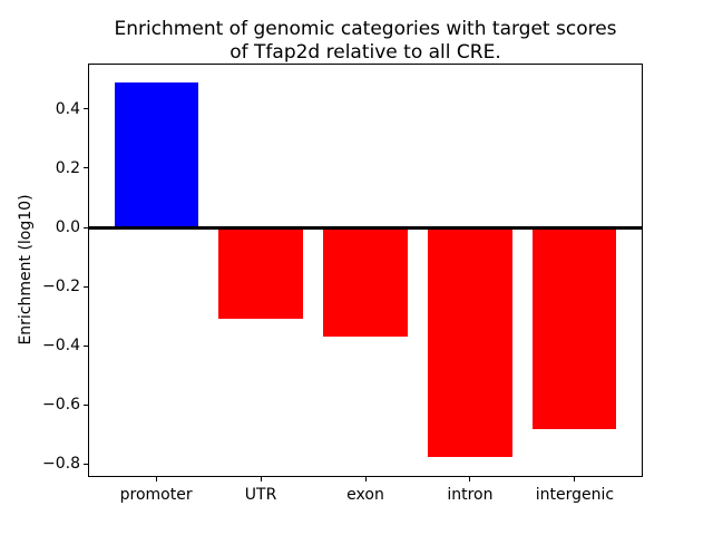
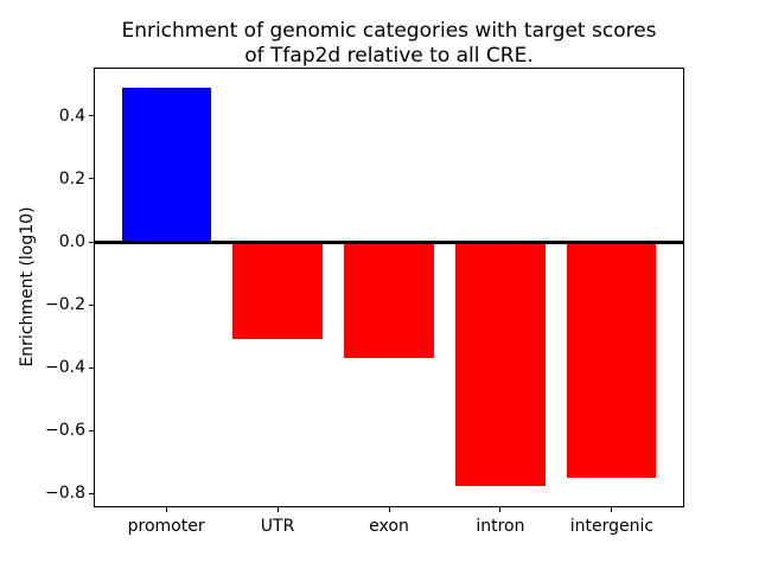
intergenic: -0.68 -> -0.75
